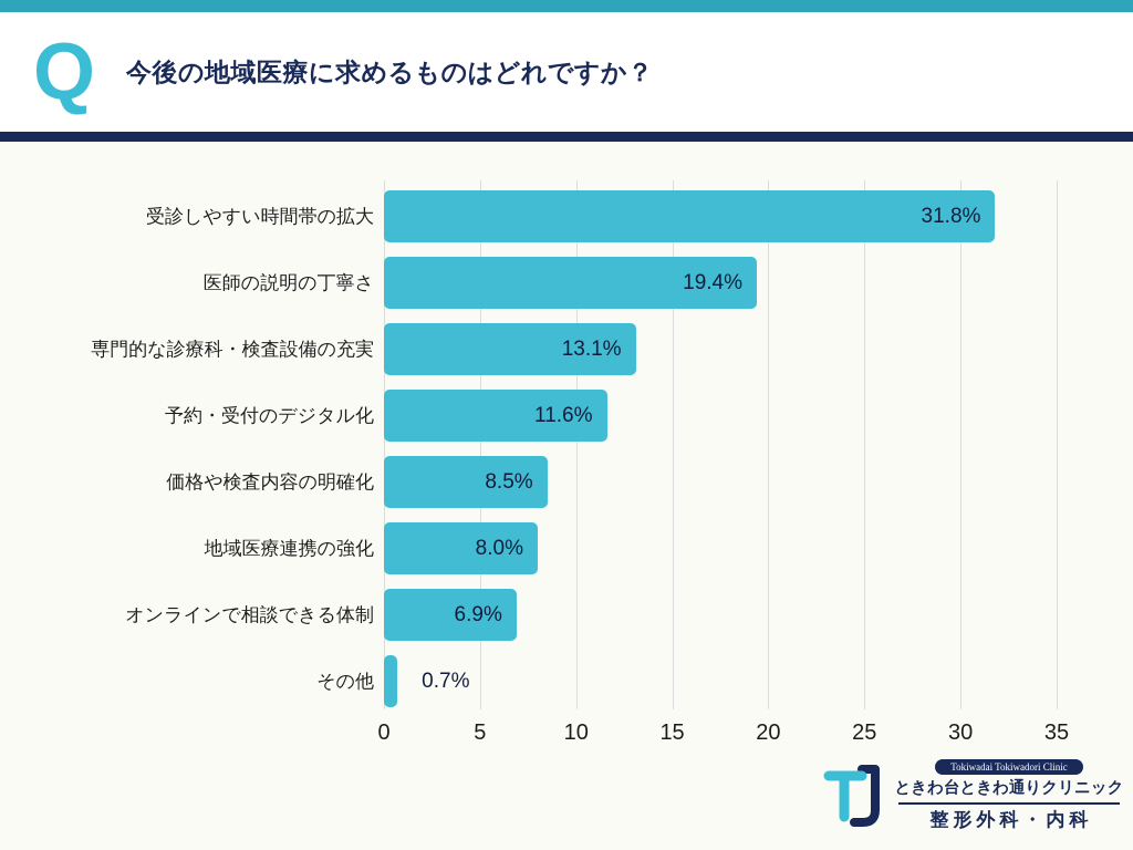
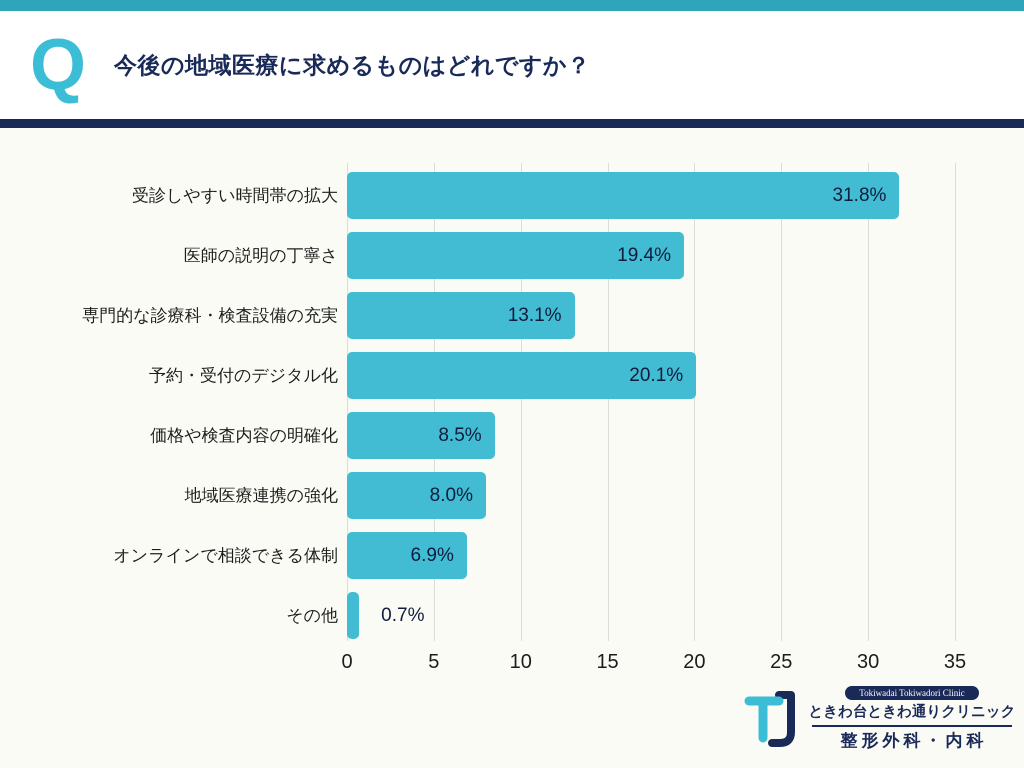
予約・受付のデジタル化: 11.6% -> 20.1%
